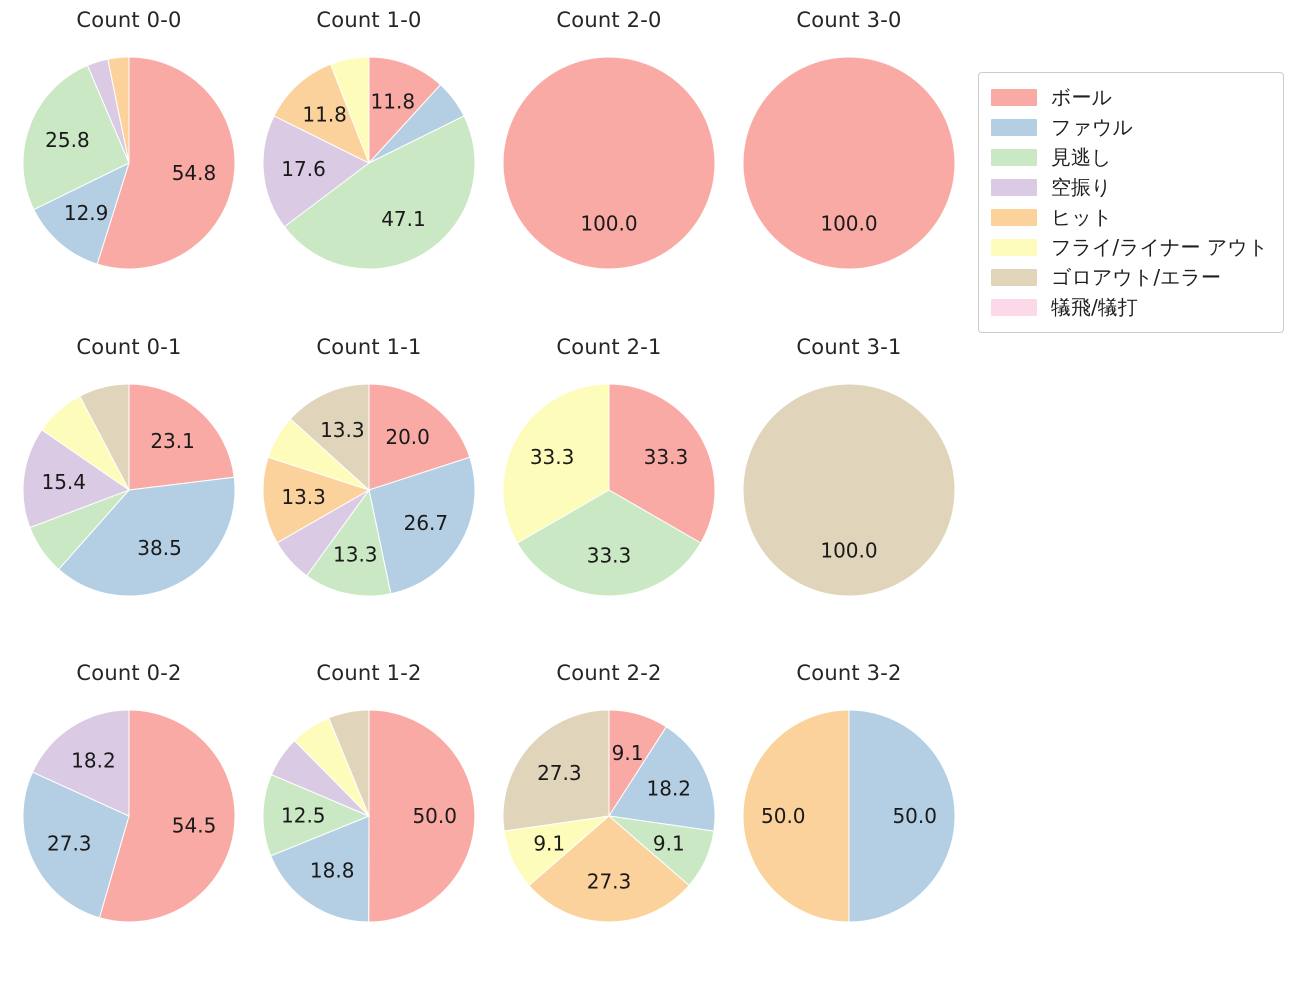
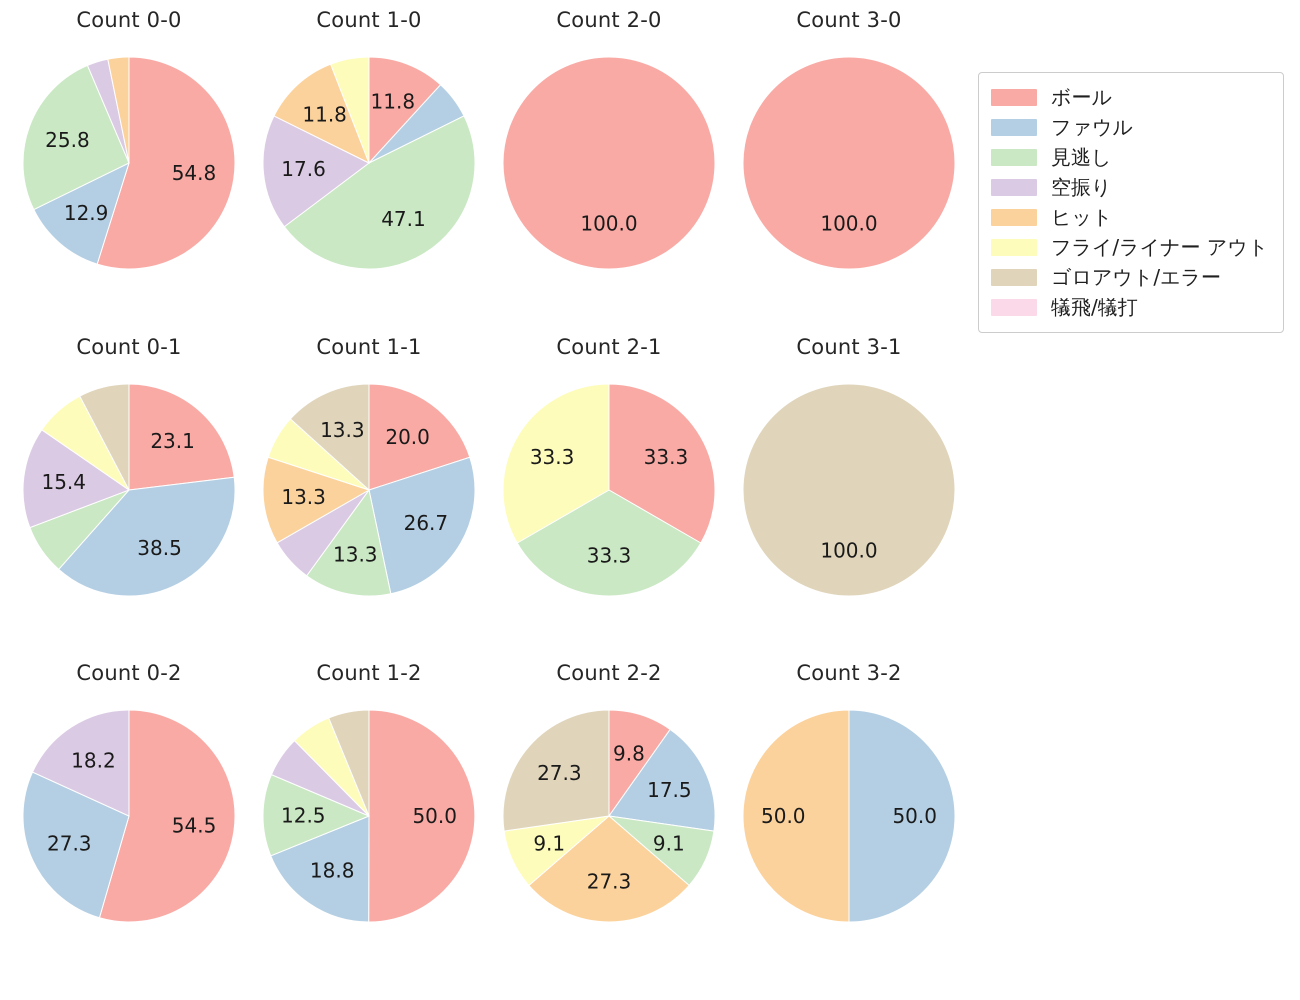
Count 2-2/ボール: 9.1 -> 9.8
Count 2-2/ファウル: 18.2 -> 17.5
